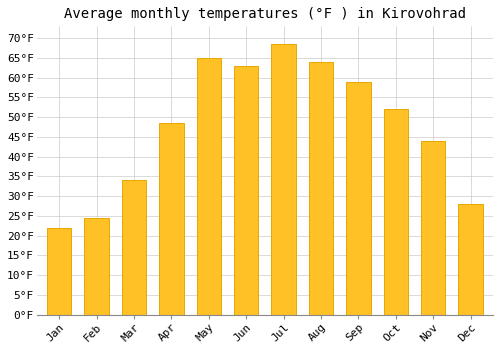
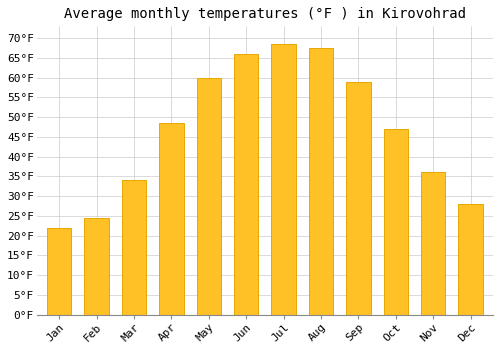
May: 65.0°F -> 60.0°F
Jun: 63.0°F -> 66.0°F
Aug: 64.0°F -> 67.5°F
Oct: 52.0°F -> 47.0°F
Nov: 44.0°F -> 36.0°F
